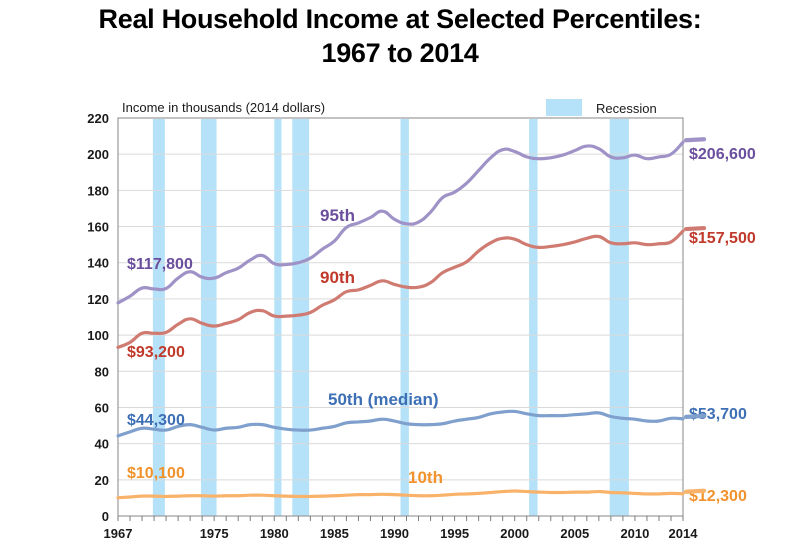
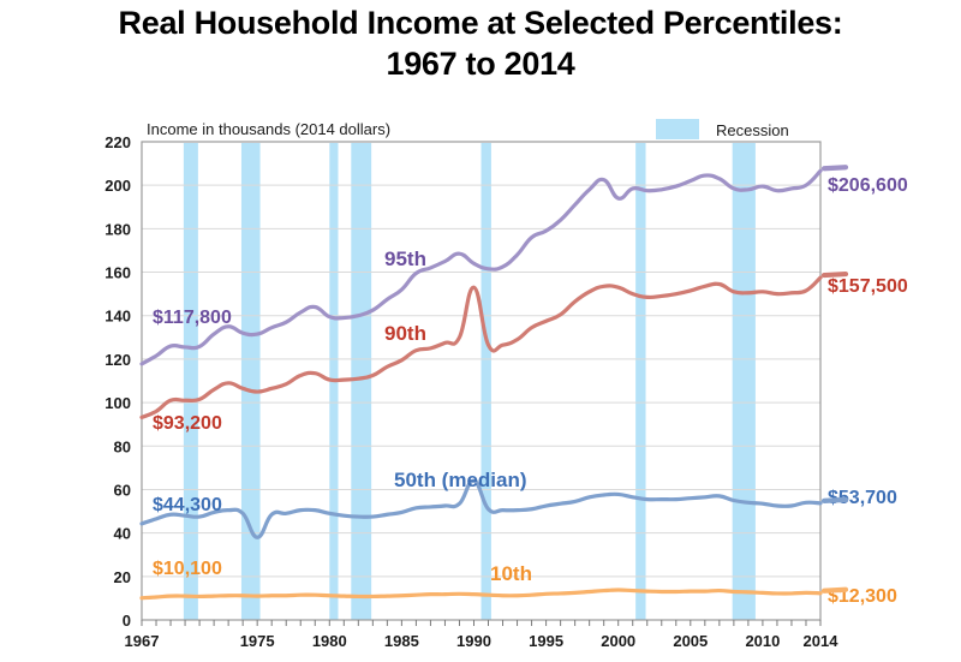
50th (median)/1975: 48 -> 38
90th/1990: 128 -> 153
50th (median)/1990: 52 -> 64
95th/2000: 202 -> 194
